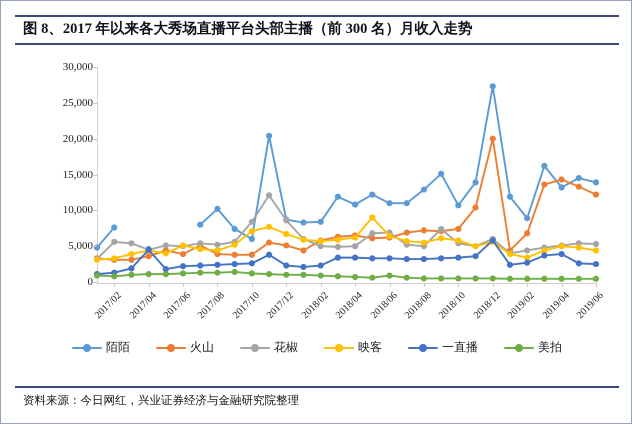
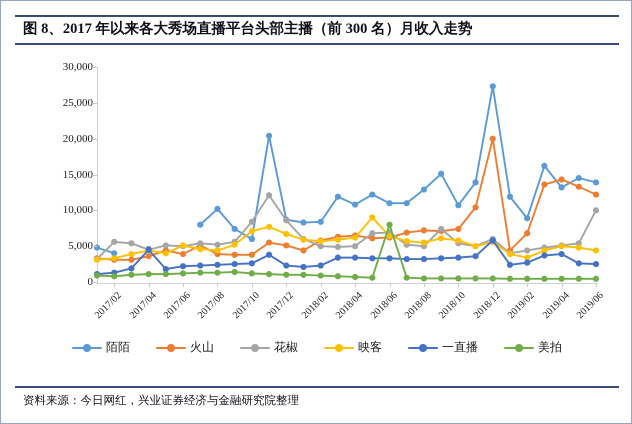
陌陌/2017/02: 8000 -> 4000
美拍/2018/06: 1000 -> 8000
花椒/2019/06: 5000 -> 10000
